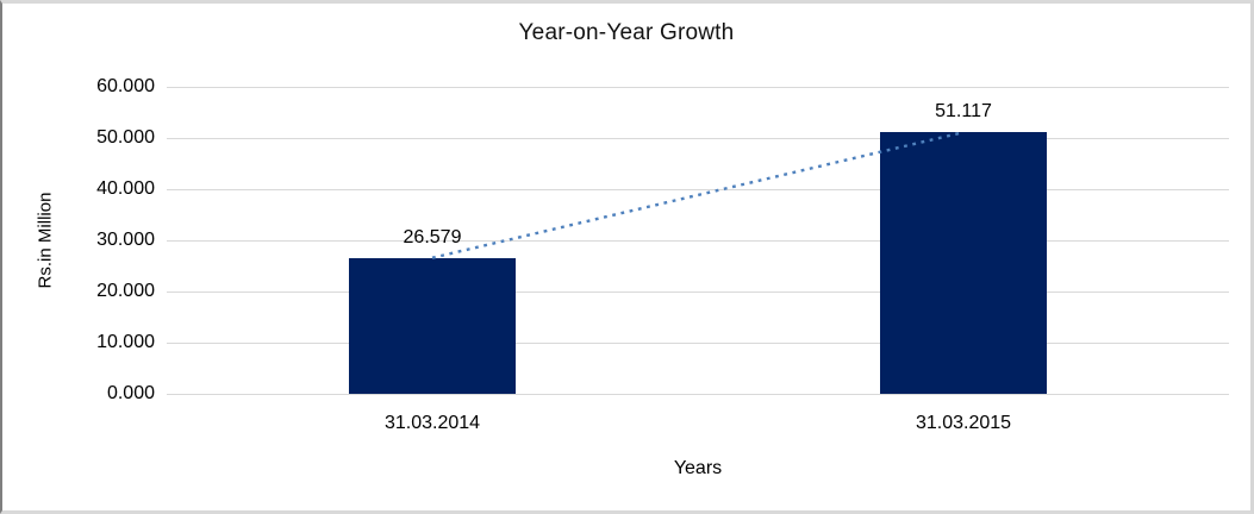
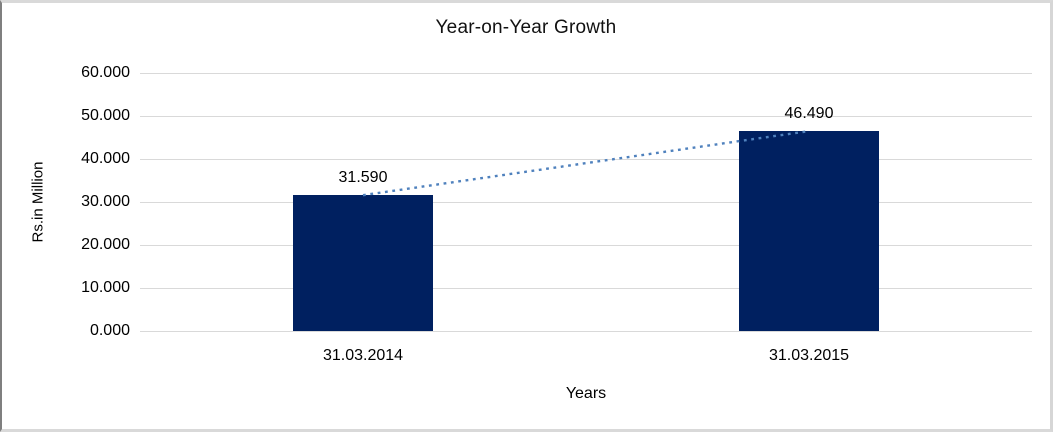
31.03.2014: 26.579 -> 31.590
31.03.2015: 51.117 -> 46.490
